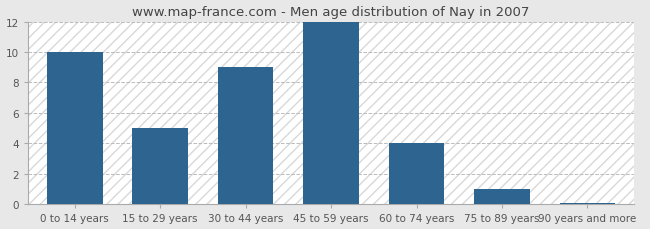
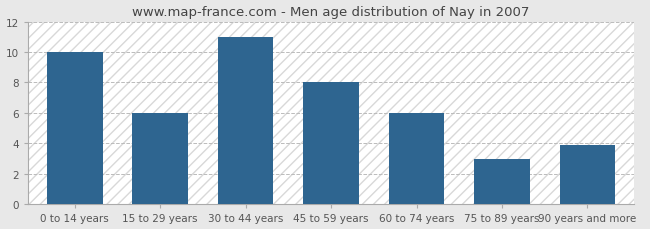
15 to 29 years: 5.0 -> 6.0
30 to 44 years: 9.0 -> 11.0
45 to 59 years: 12.0 -> 8.0
60 to 74 years: 4.0 -> 6.0
75 to 89 years: 1.0 -> 3.0
90 years and more: 0.1 -> 3.9
